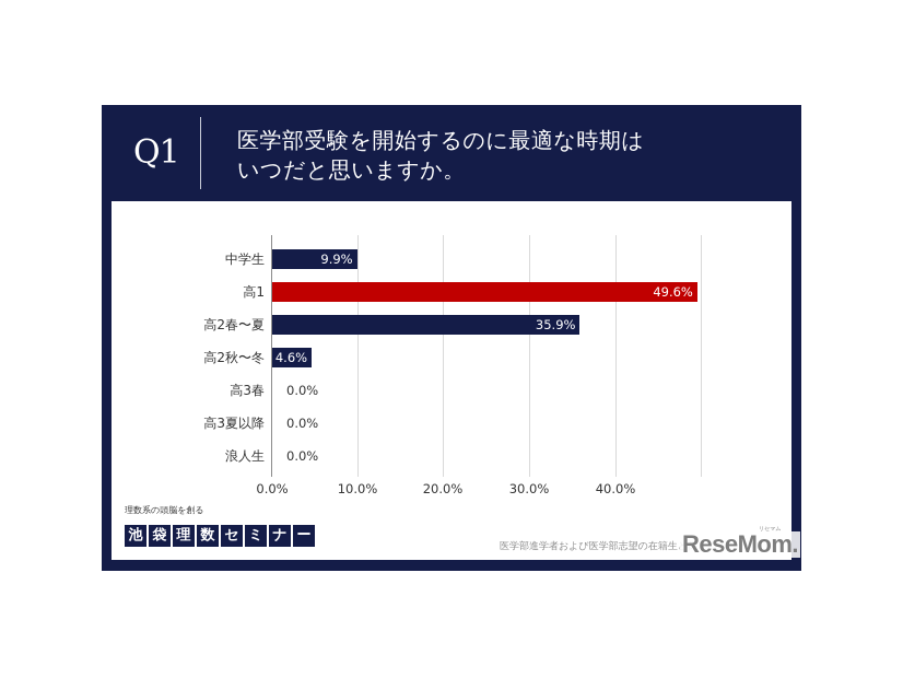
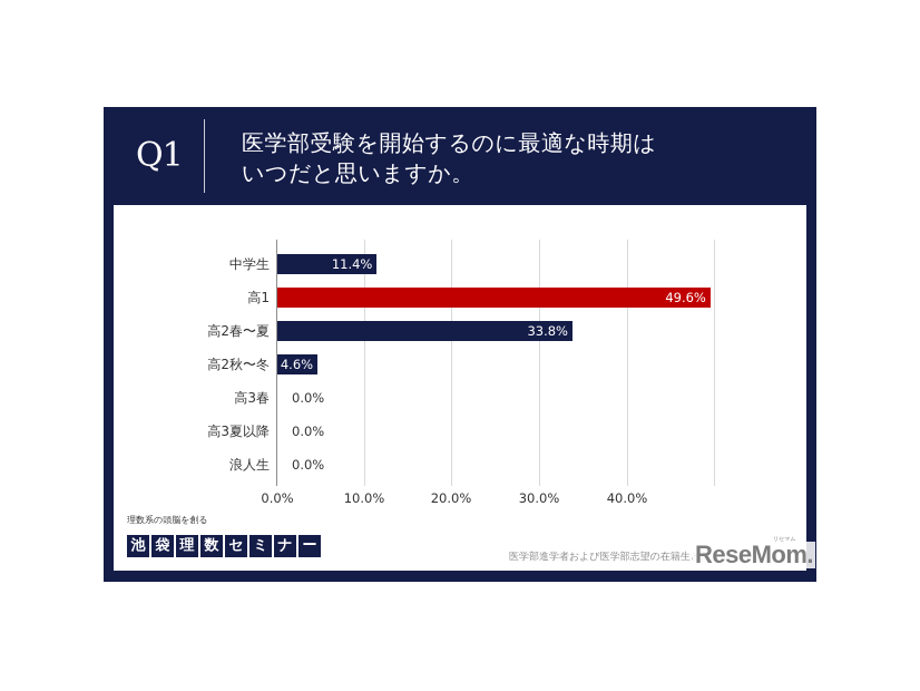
中学生: 9.9% -> 11.4%
高2春〜夏: 35.9% -> 33.8%
